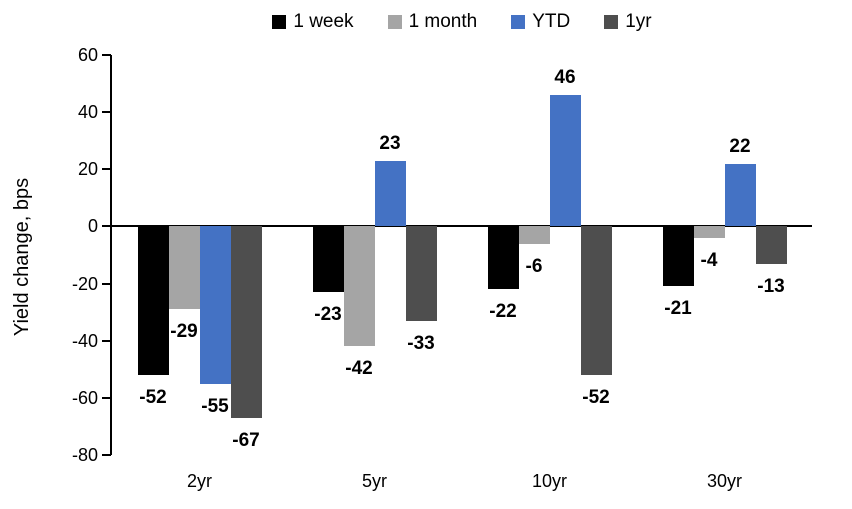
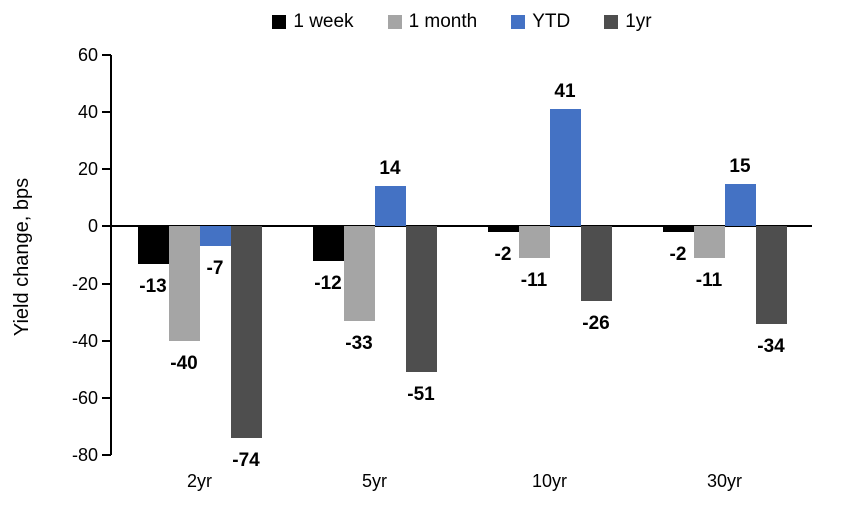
1 week/2yr: -52 -> -13
1 month/2yr: -29 -> -40
YTD/2yr: -55 -> -7
1yr/2yr: -67 -> -74
1 week/5yr: -23 -> -12
1 month/5yr: -42 -> -33
YTD/5yr: 23 -> 14
1yr/5yr: -33 -> -51
1 week/10yr: -22 -> -2
1 month/10yr: -6 -> -11
YTD/10yr: 46 -> 41
1yr/10yr: -52 -> -26
1 week/30yr: -21 -> -2
1 month/30yr: -4 -> -11
YTD/30yr: 22 -> 15
1yr/30yr: -13 -> -34
